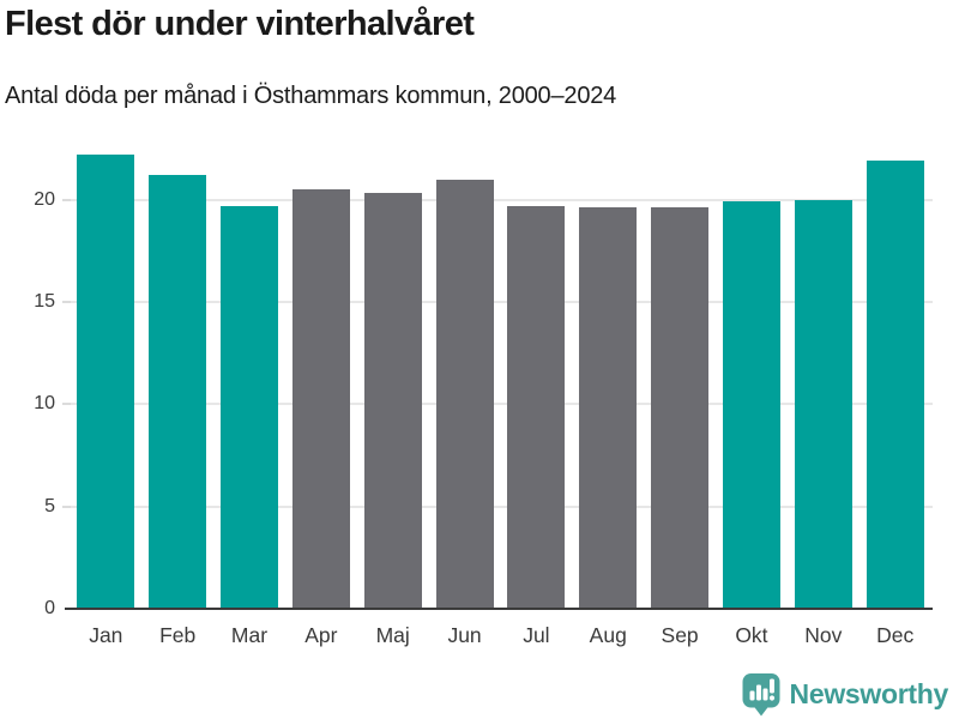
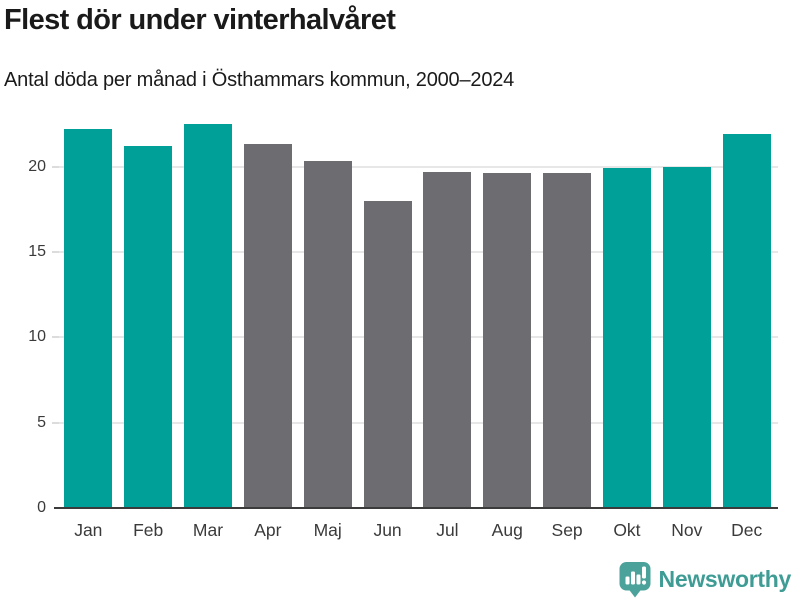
Mar: 19.7 -> 22.5
Apr: 20.5 -> 21.3
Jun: 21.0 -> 18.0
